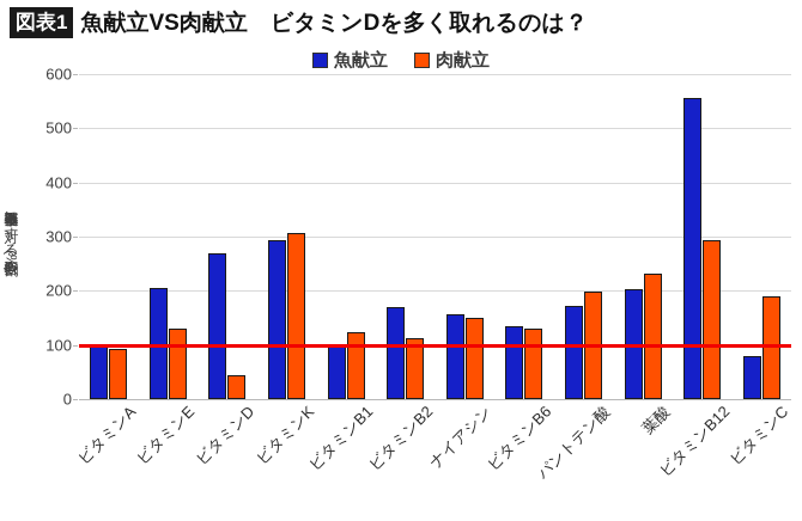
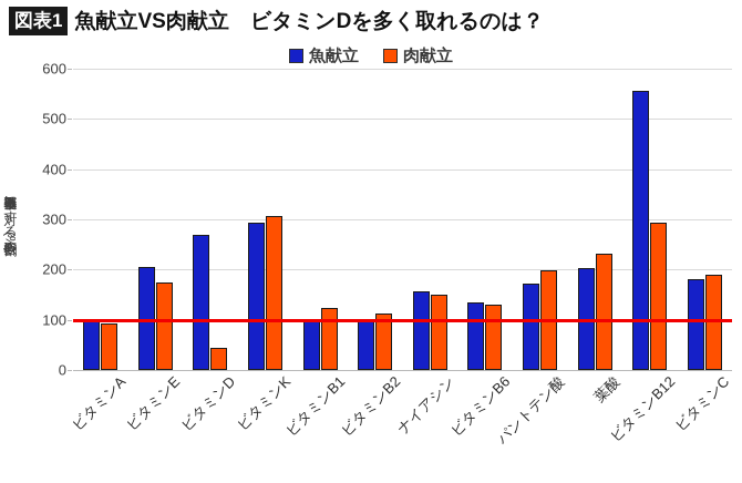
肉献立/ビタミンE: 130 -> 180
魚献立/ビタミンB2: 170 -> 100
魚献立/ビタミンC: 80 -> 180
